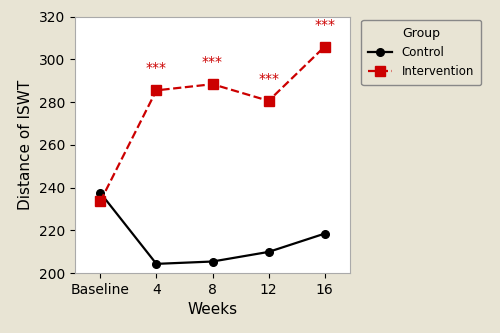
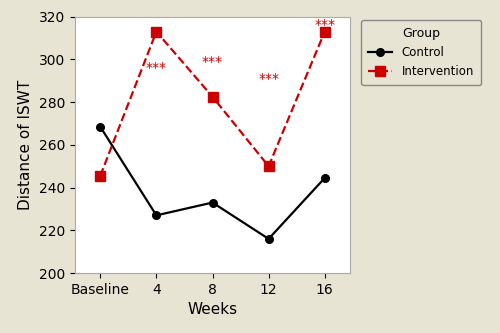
Control/Baseline: 237.6 -> 268.5
Intervention/Baseline: 233.5 -> 245.5
Control/4: 204.3 -> 227.0
Intervention/4: 285.5 -> 313.0
Control/8: 205.4 -> 233.0
Intervention/8: 288.4 -> 282.5
Control/12: 209.9 -> 216.0
Intervention/12: 280.6 -> 250.0
Control/16: 218.5 -> 244.5
Intervention/16: 306.0 -> 313.0
